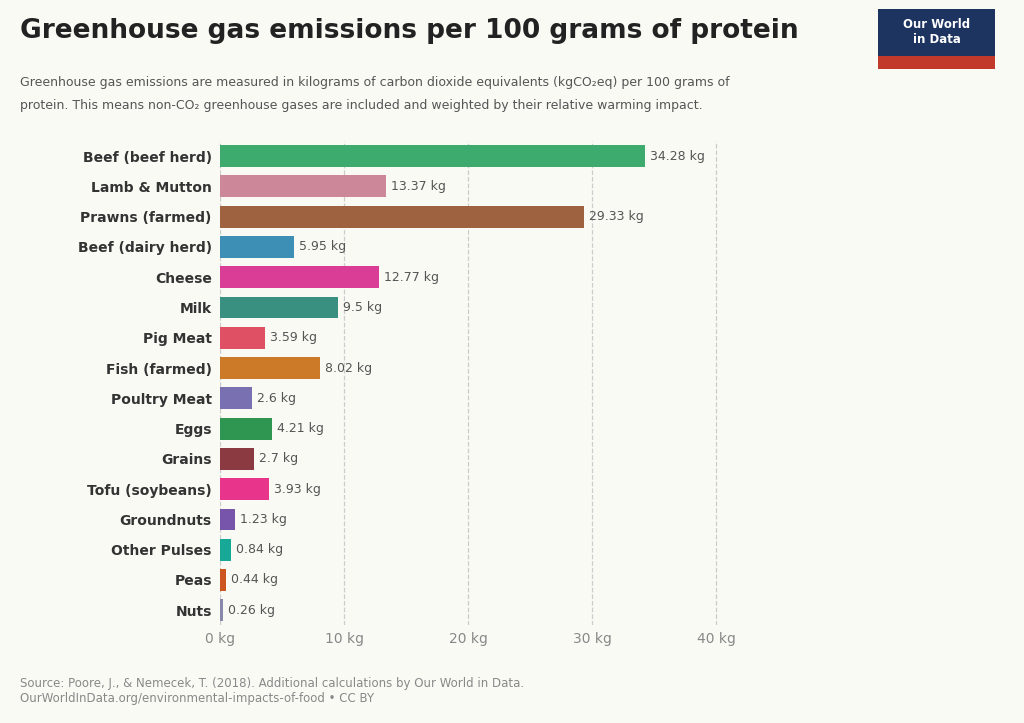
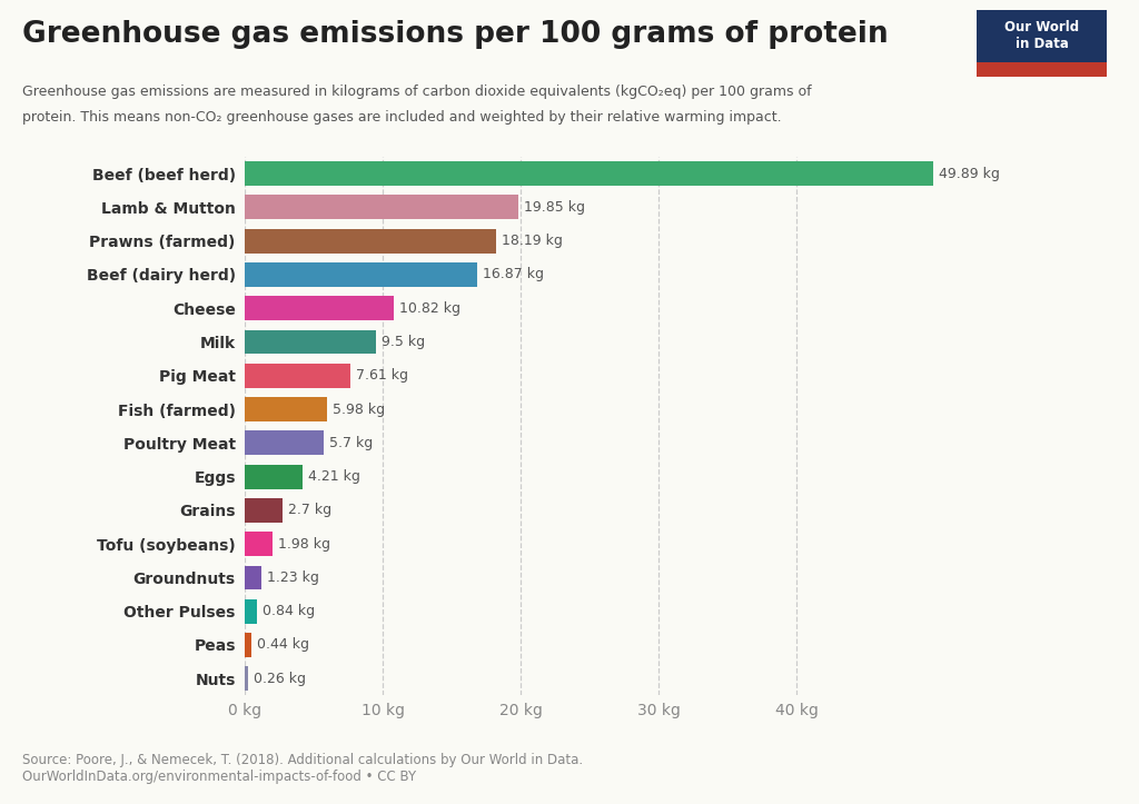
Beef (beef herd): 34.28 -> 49.89
Lamb & Mutton: 13.37 -> 19.85
Prawns (farmed): 29.33 -> 18.19
Beef (dairy herd): 5.95 -> 16.87
Cheese: 12.77 -> 10.82
Pig Meat: 3.59 -> 7.61
Fish (farmed): 8.02 -> 5.98
Poultry Meat: 2.6 -> 5.7
Tofu (soybeans): 3.93 -> 1.98
